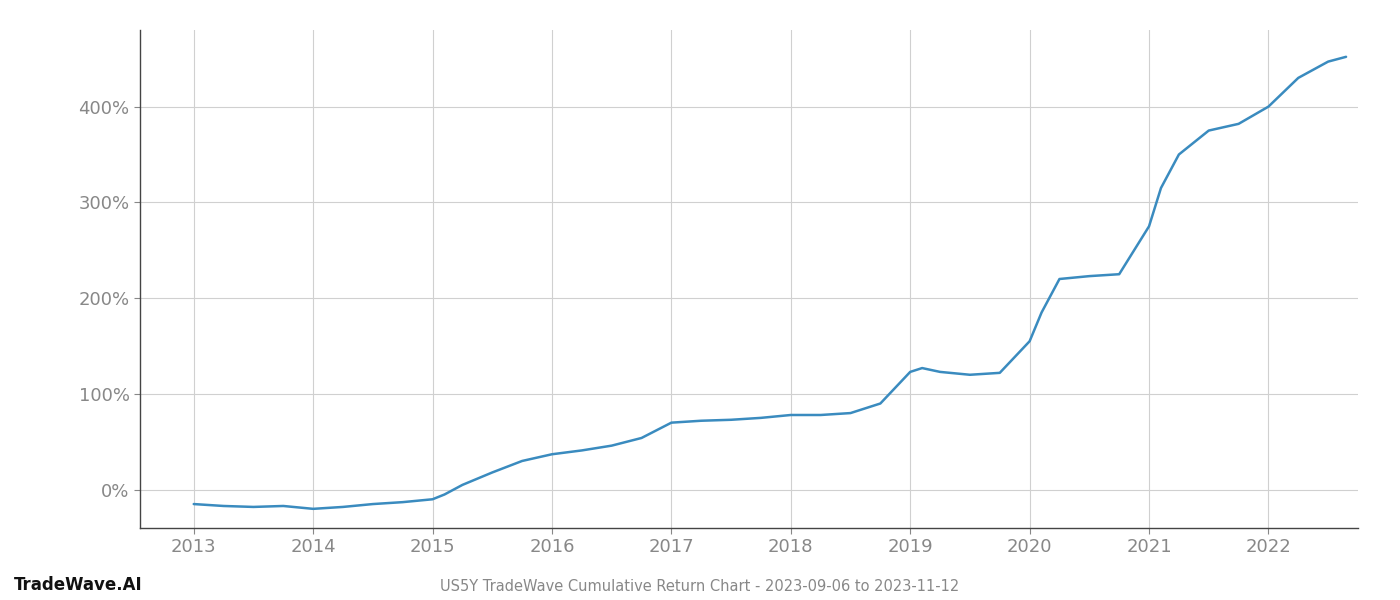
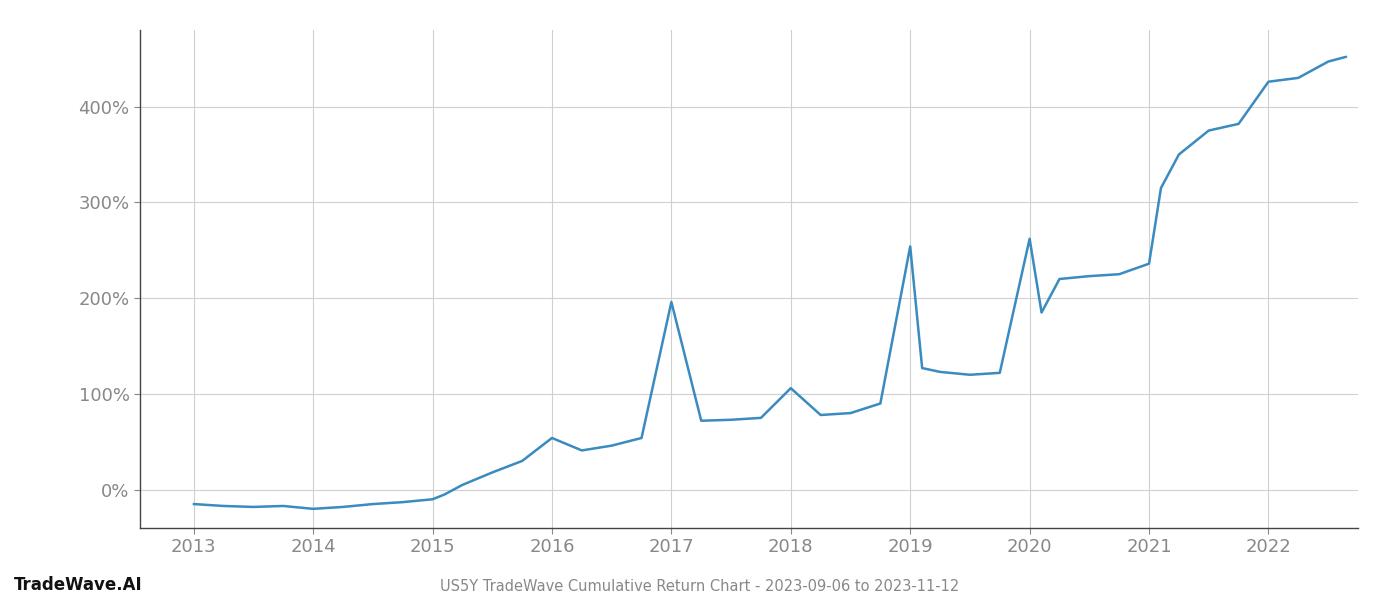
2016: 37% -> 54%
2017: 70% -> 196%
2018: 78% -> 106%
2019: 123% -> 254%
2020: 155% -> 262%
2021: 275% -> 236%
2022: 400% -> 426%
